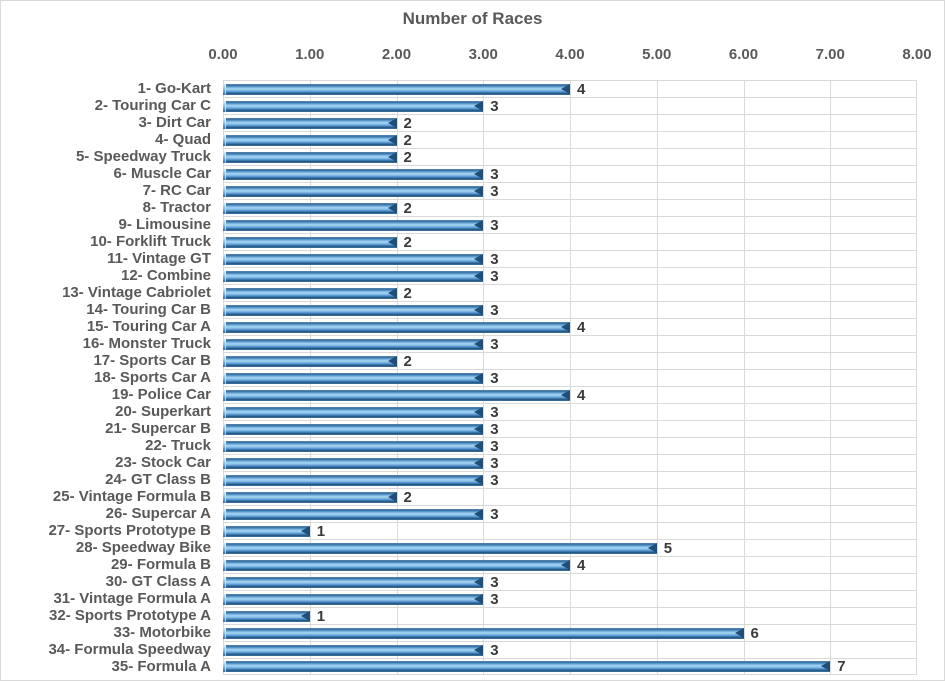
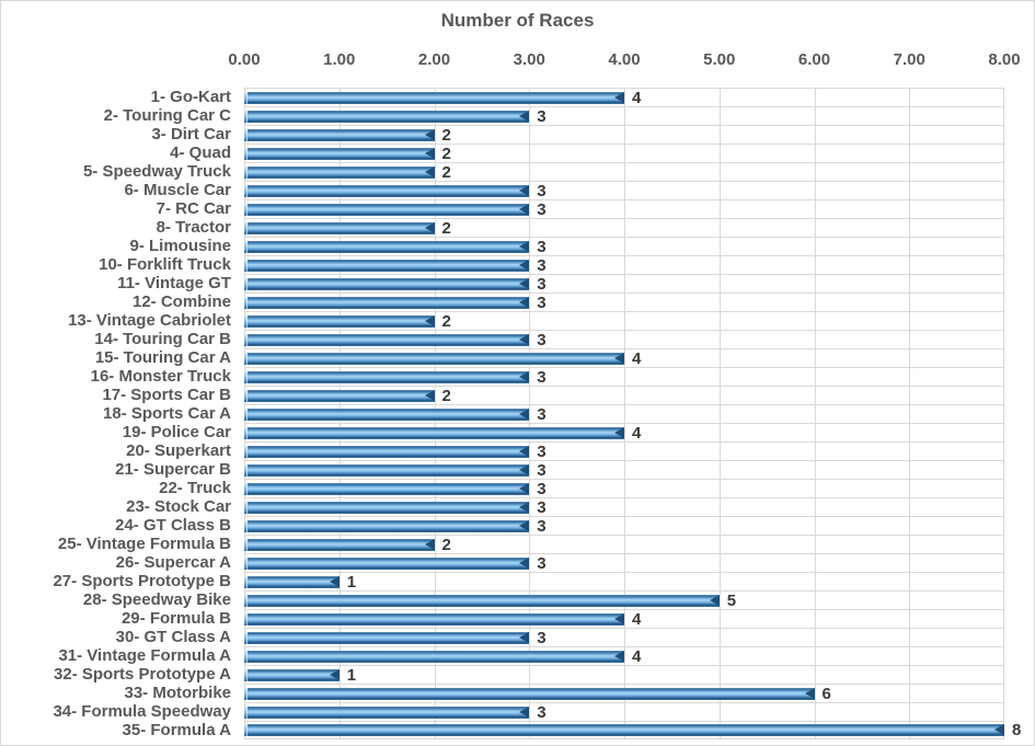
10- Forklift Truck: 2 -> 3
31- Vintage Formula A: 3 -> 4
35- Formula A: 7 -> 8
